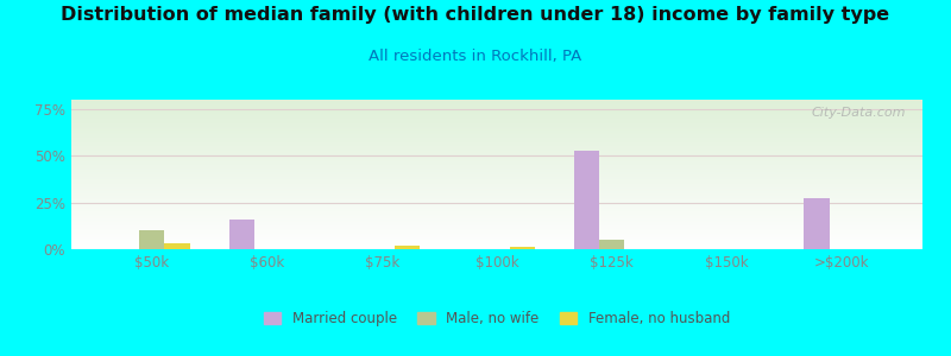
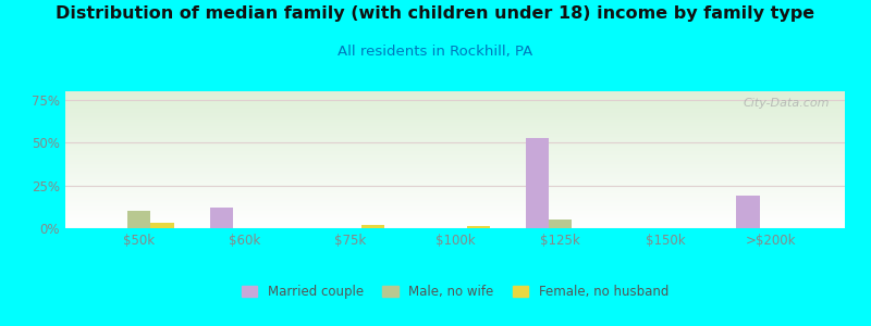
Married couple/$60k: 16% -> 12%
Married couple/>$200k: 27% -> 19%
